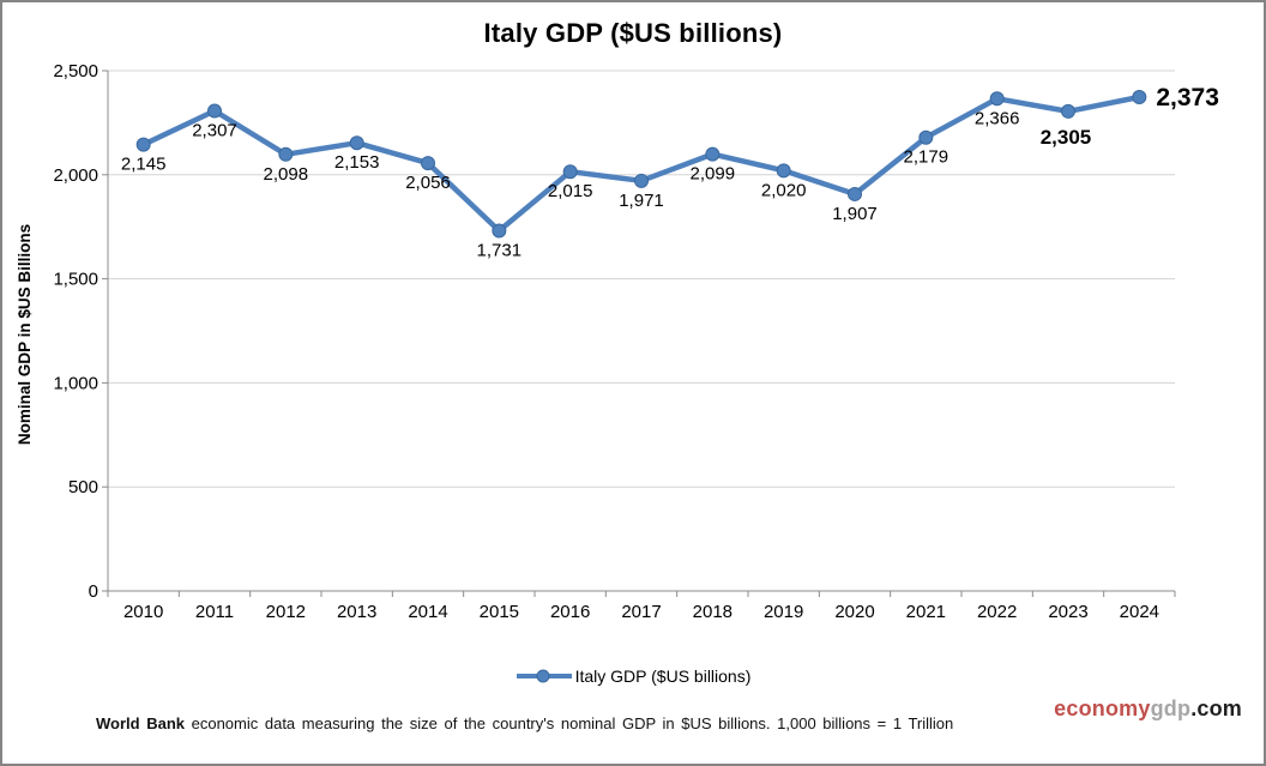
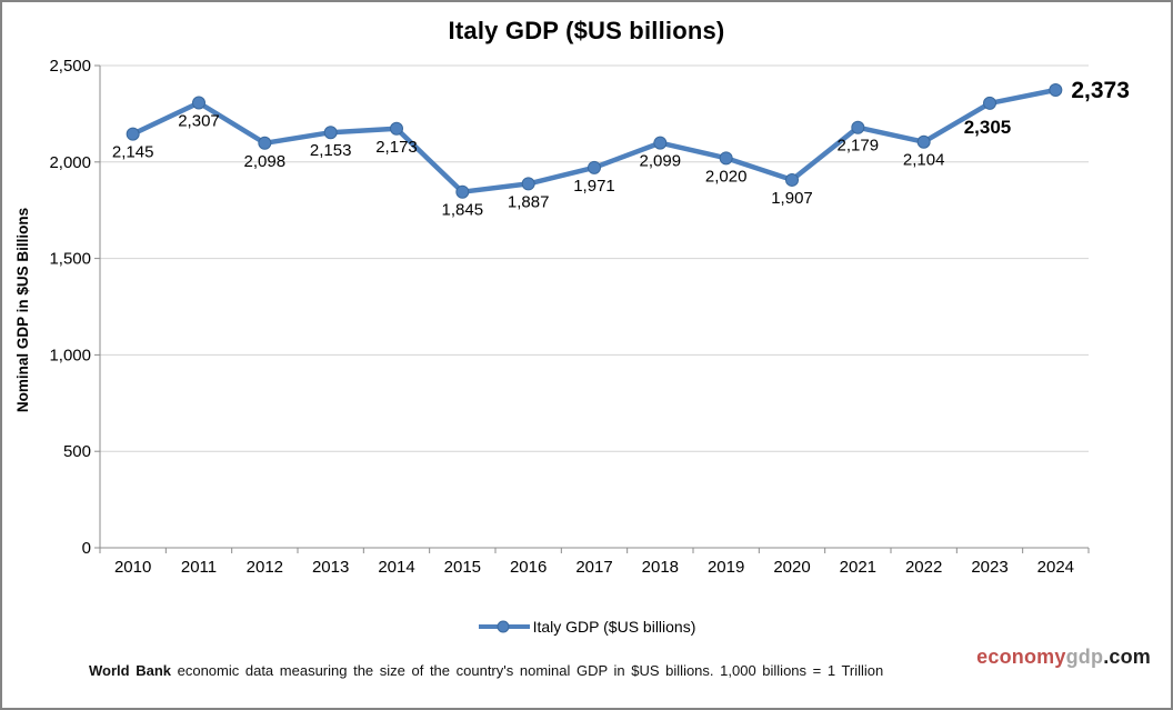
2014: 2,056 -> 2,173
2015: 1,731 -> 1,845
2016: 2,015 -> 1,887
2022: 2,366 -> 2,104
